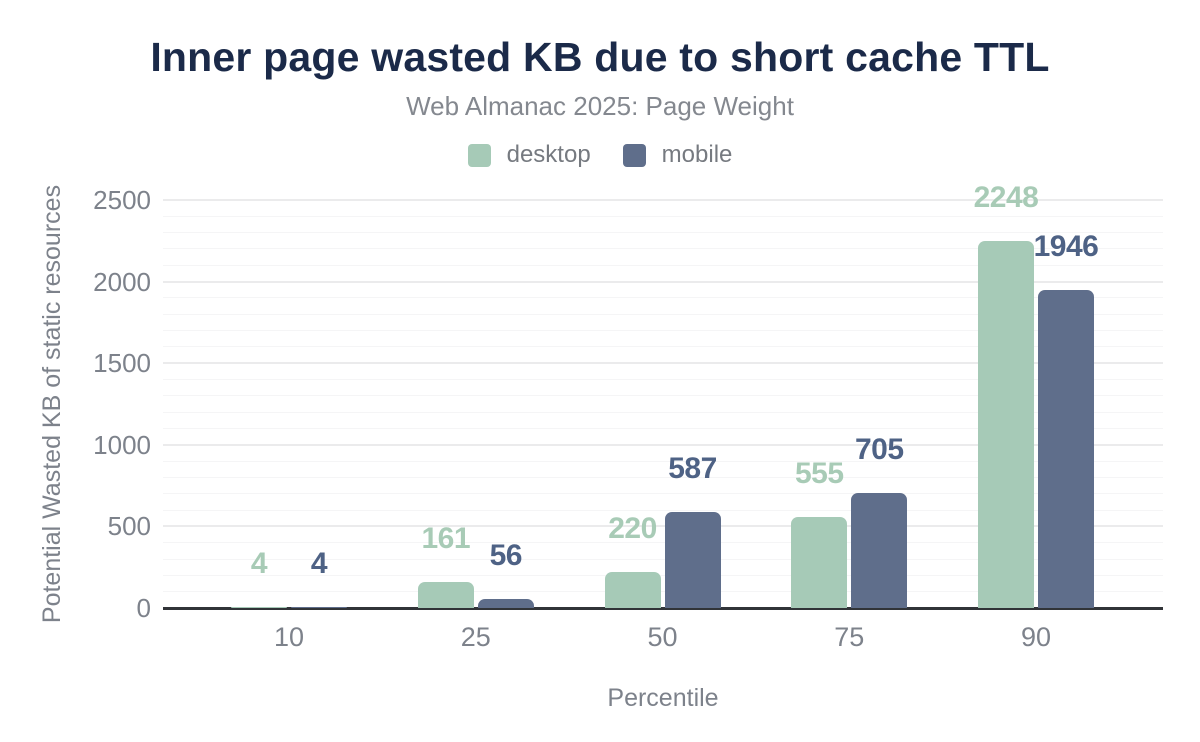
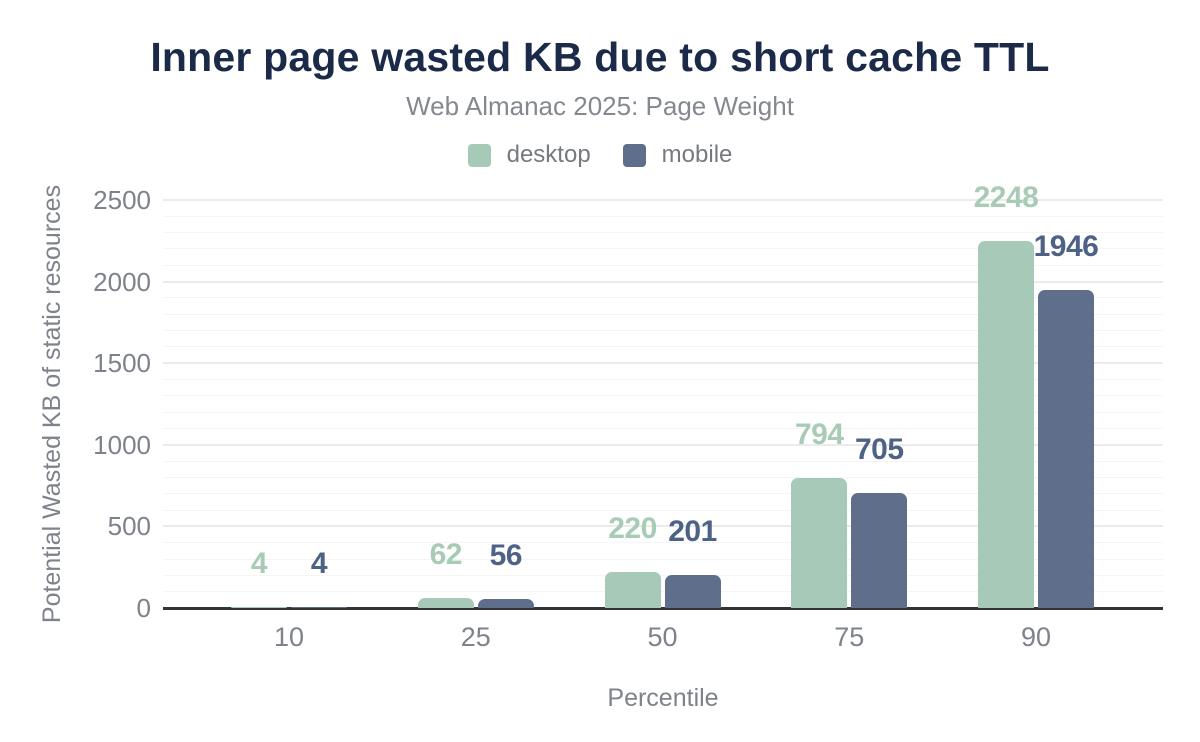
desktop/25: 161 -> 62
mobile/50: 587 -> 201
desktop/75: 555 -> 794
